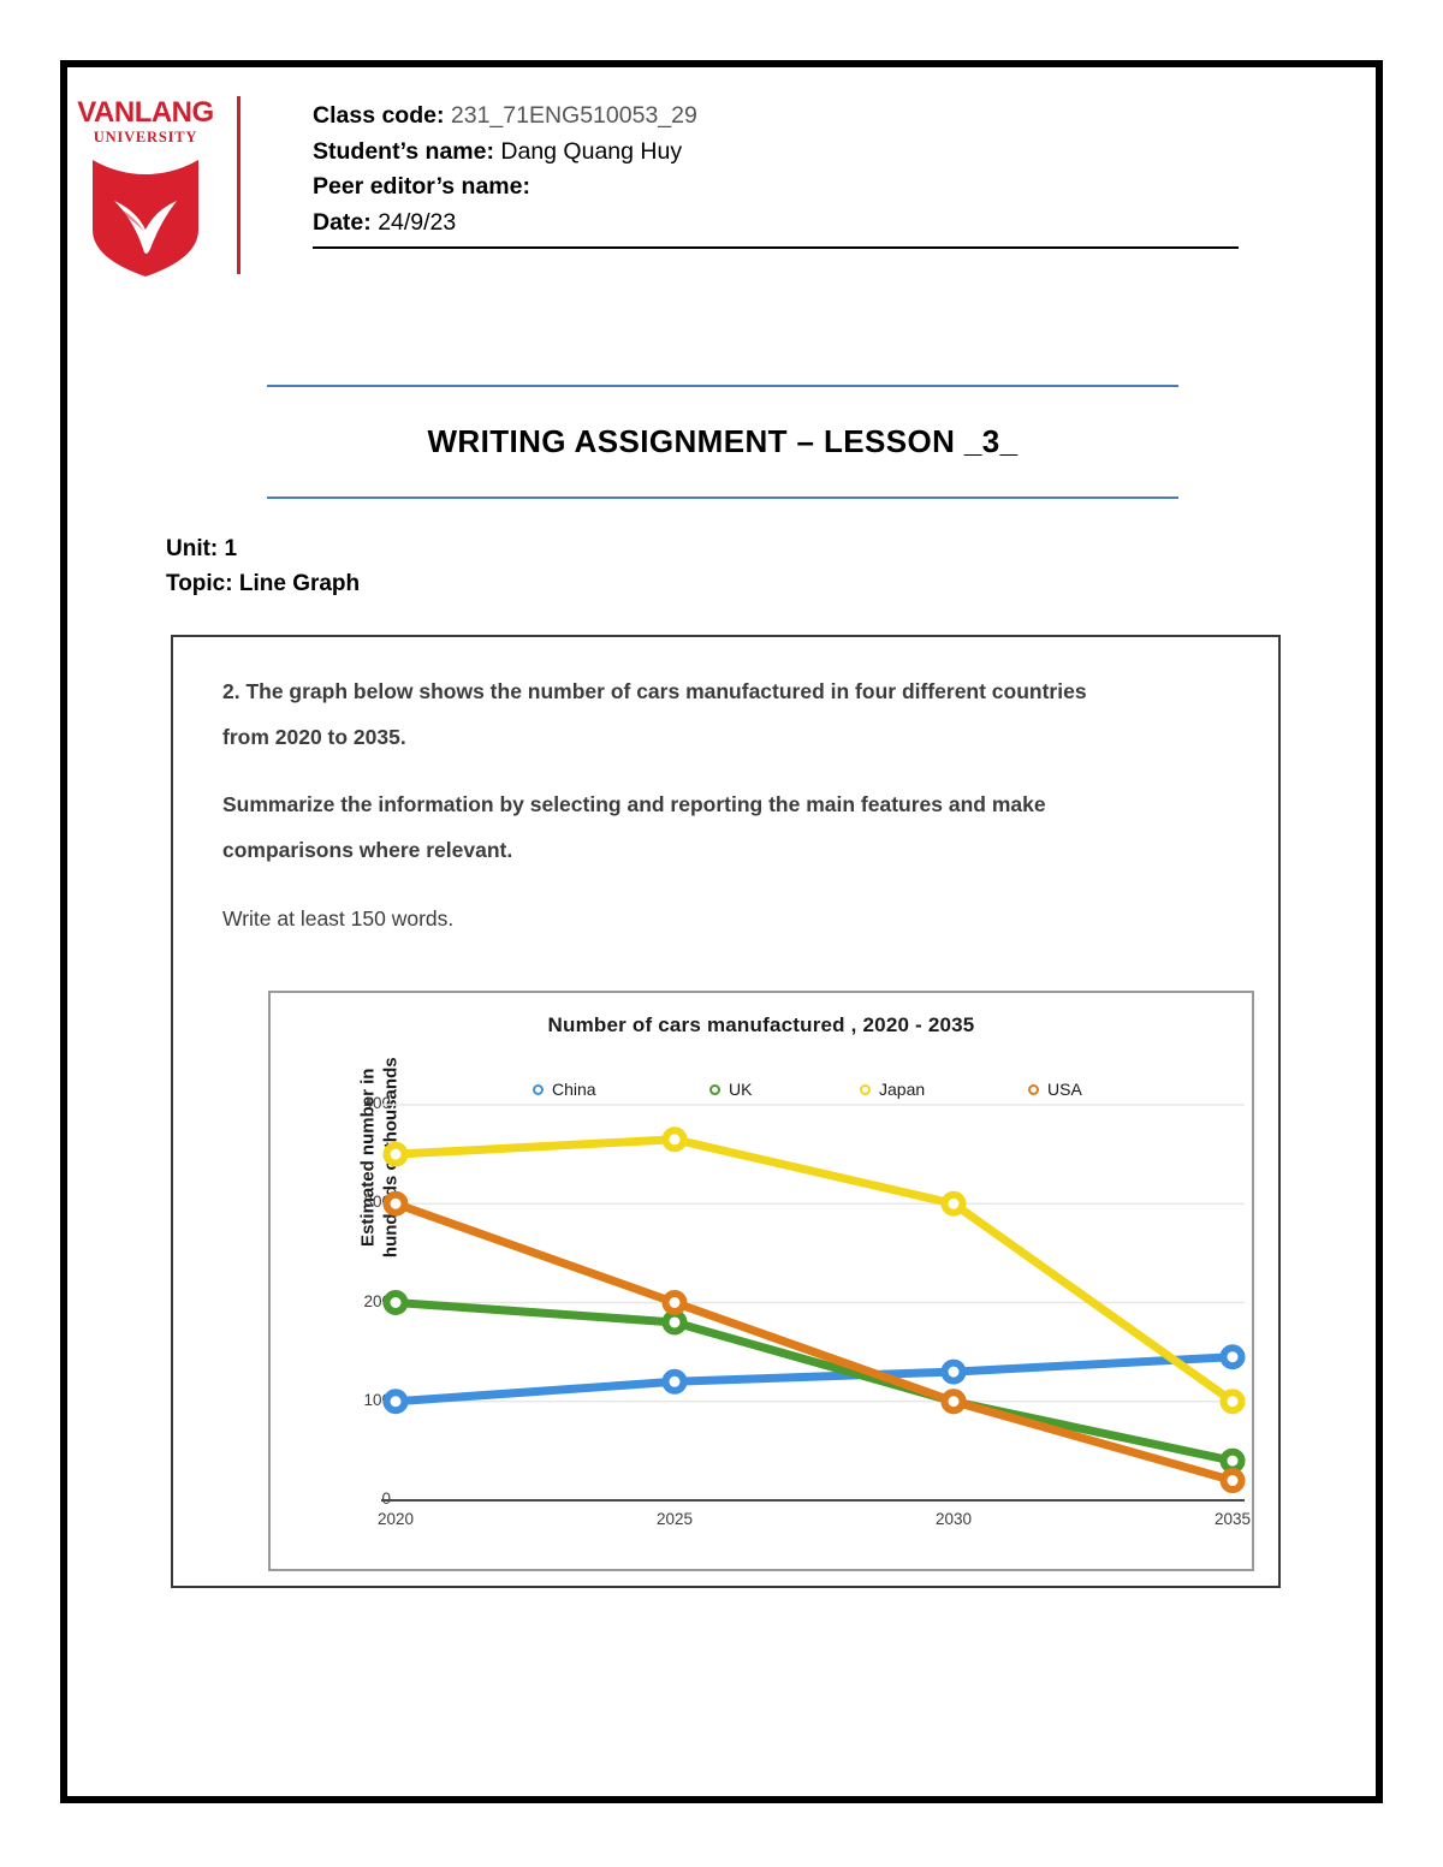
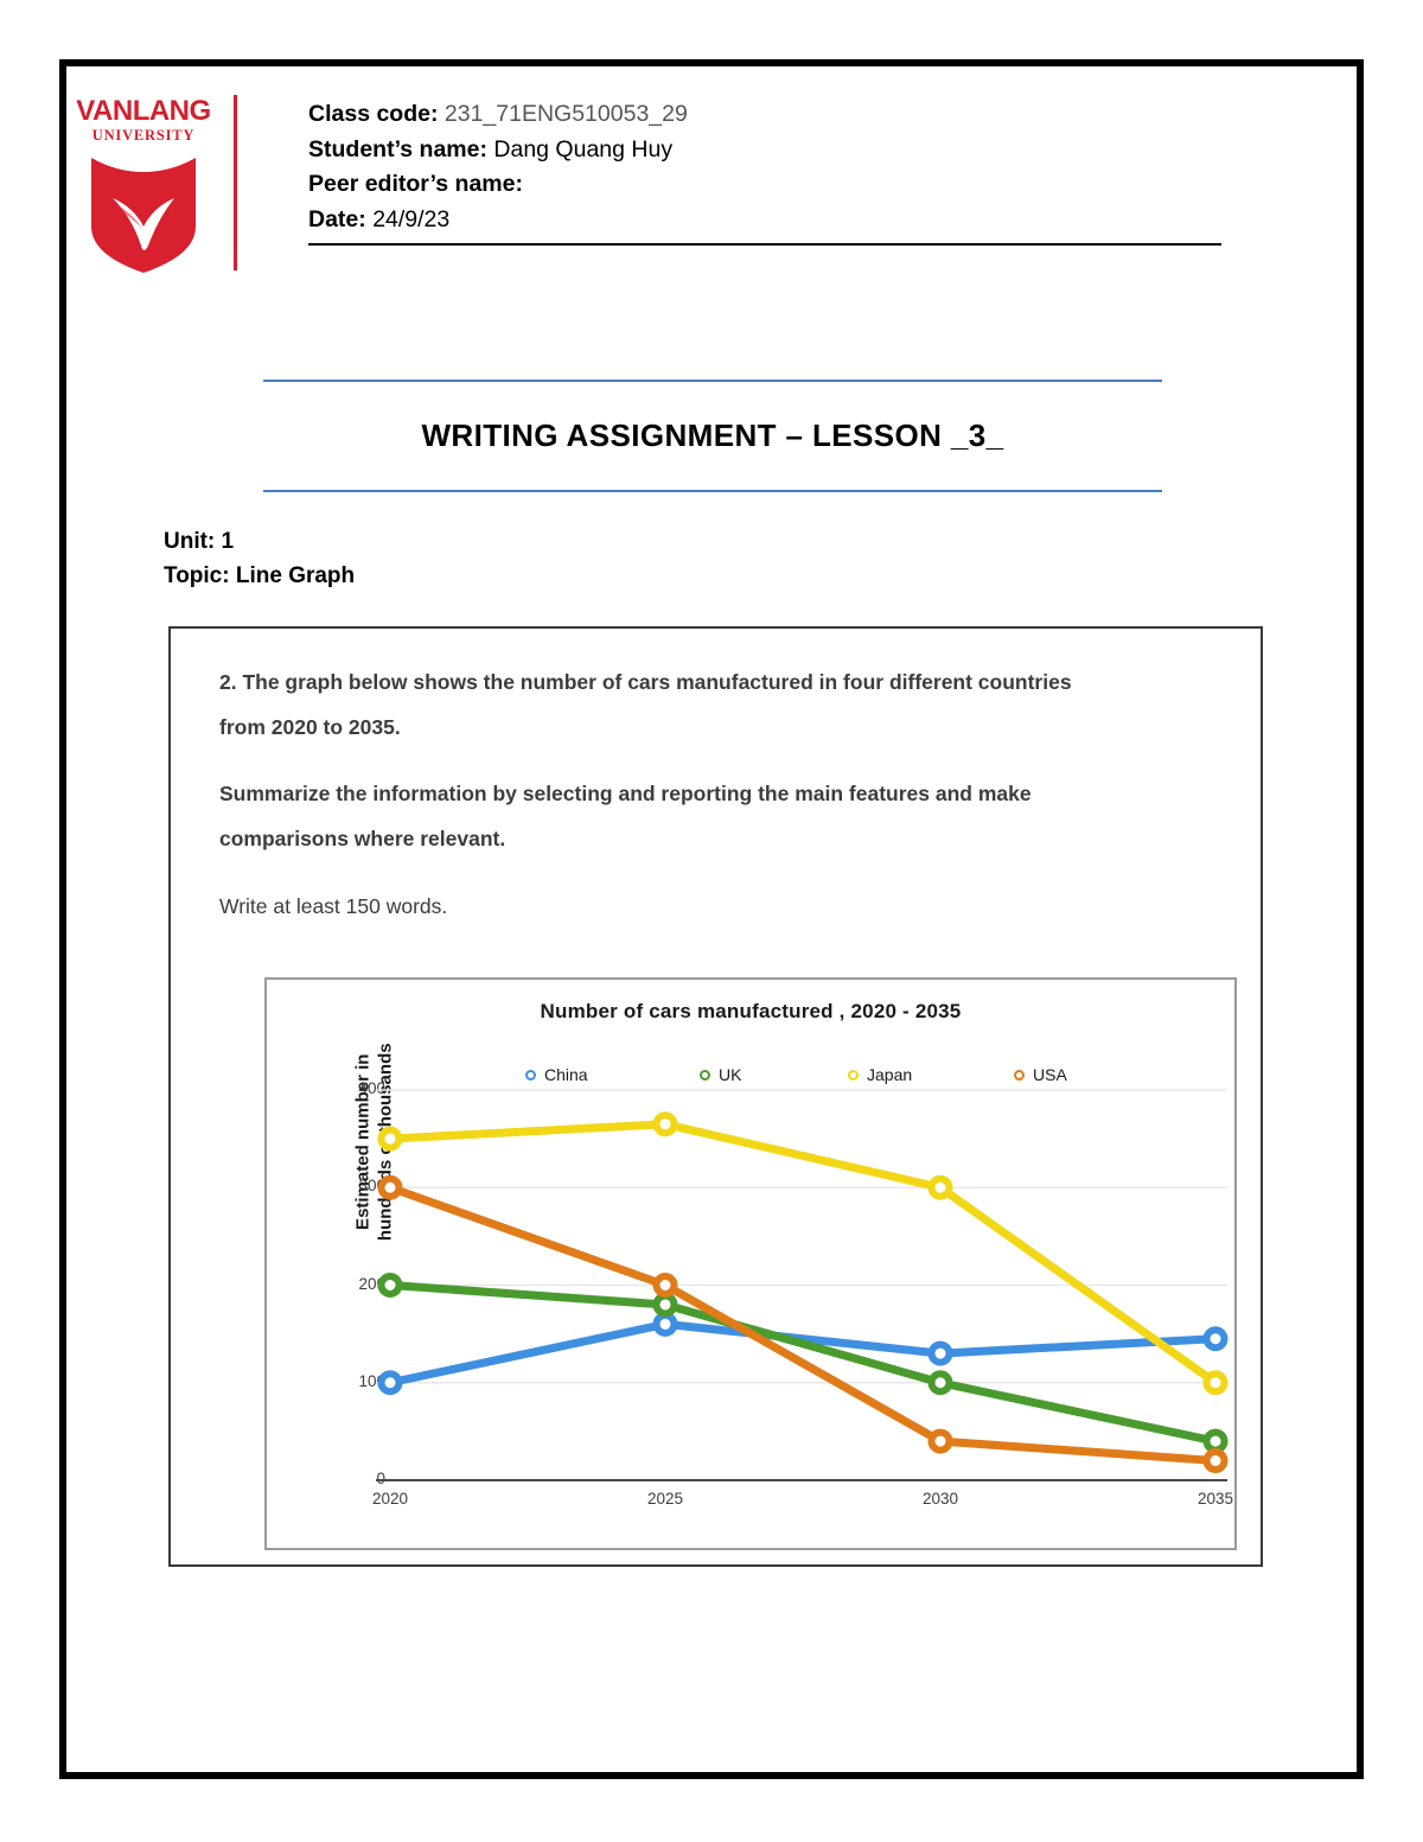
China/2025: 120 -> 160
USA/2030: 100 -> 40
